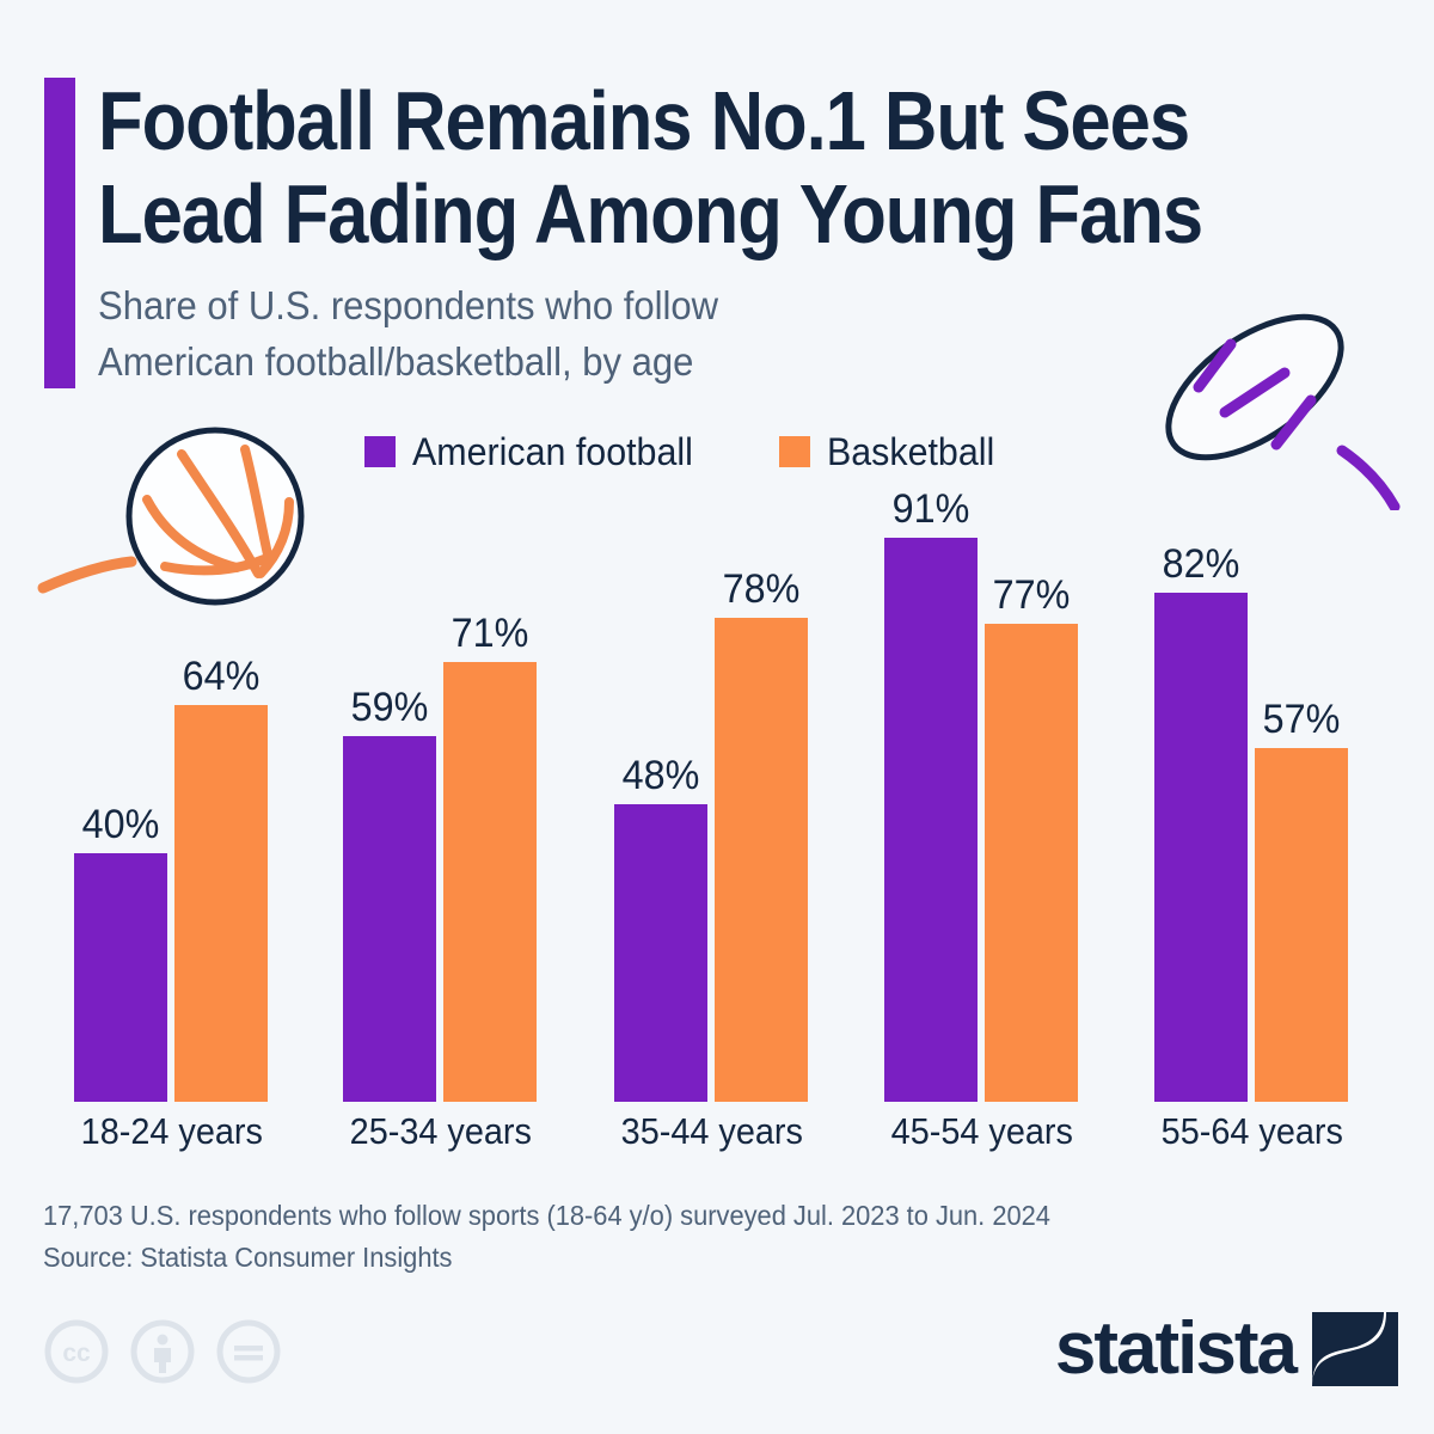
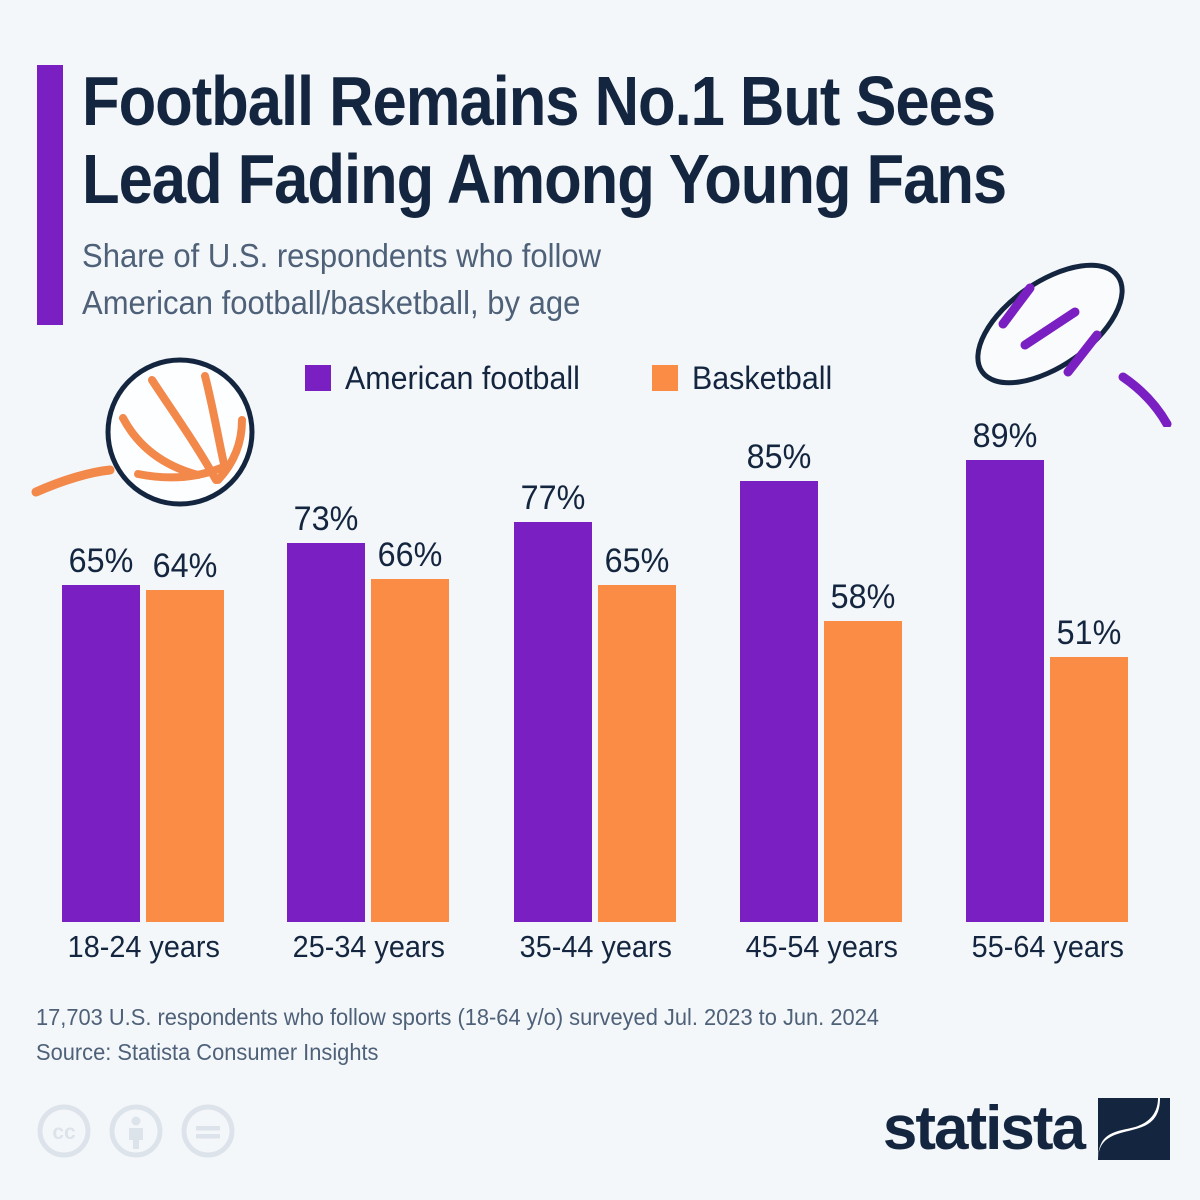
American football/18-24 years: 40% -> 65%
American football/25-34 years: 59% -> 73%
Basketball/25-34 years: 71% -> 66%
American football/35-44 years: 48% -> 77%
Basketball/35-44 years: 78% -> 65%
American football/45-54 years: 91% -> 85%
Basketball/45-54 years: 77% -> 58%
American football/55-64 years: 82% -> 89%
Basketball/55-64 years: 57% -> 51%
